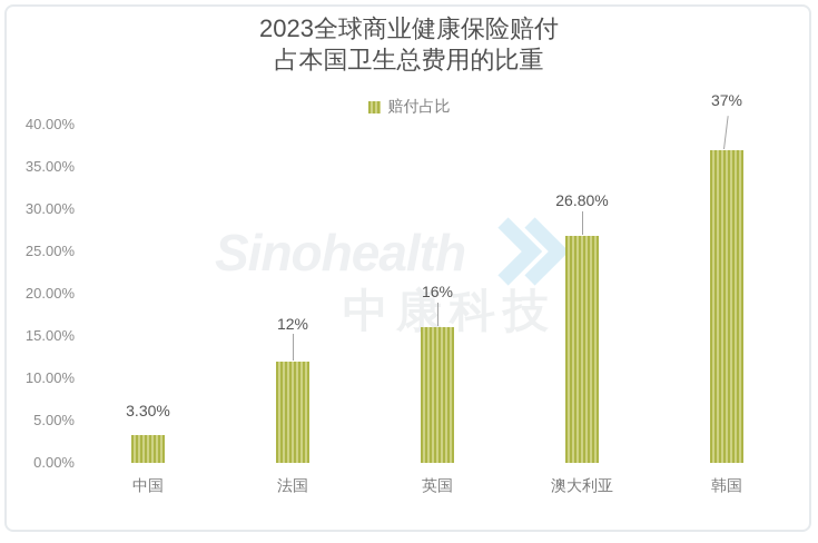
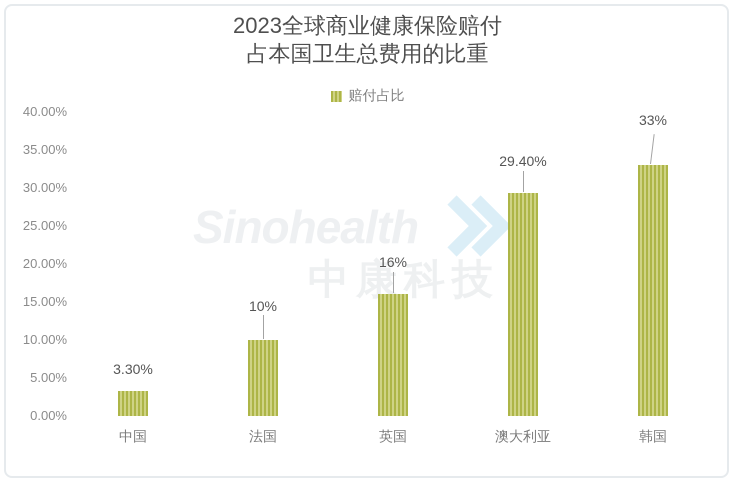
法国: 12% -> 10%
澳大利亚: 26.80% -> 29.40%
韩国: 37% -> 33%
